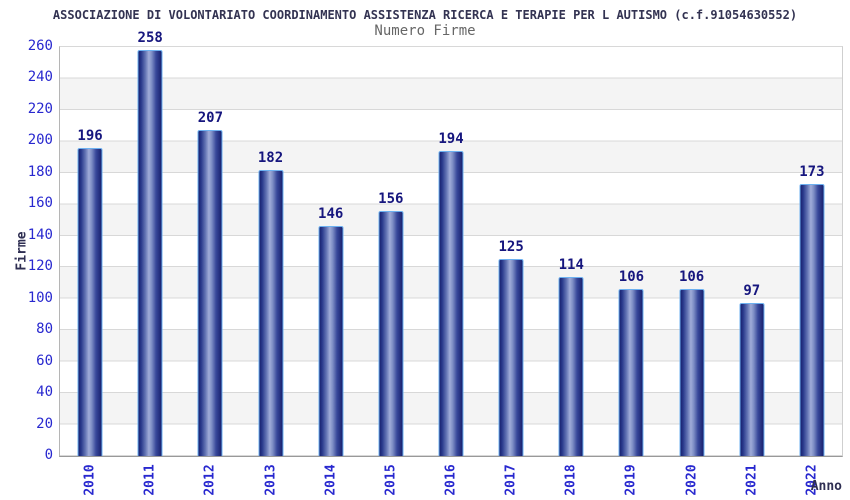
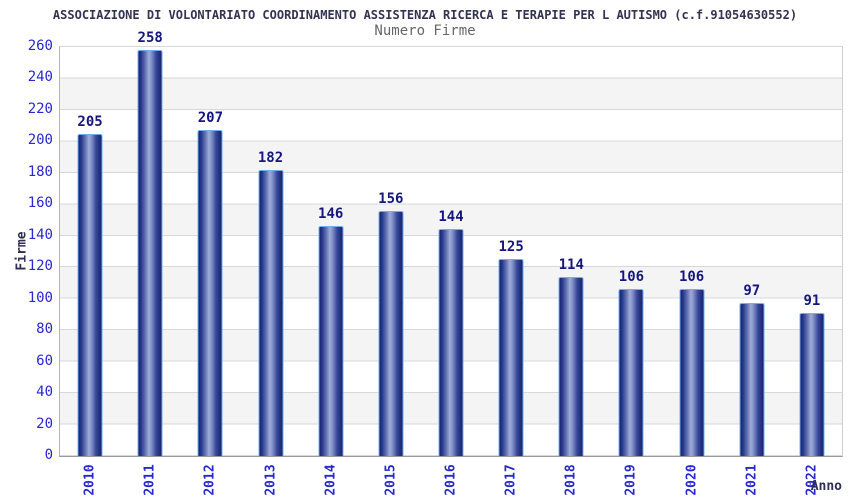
2010: 196 -> 205
2016: 194 -> 144
2022: 173 -> 91
